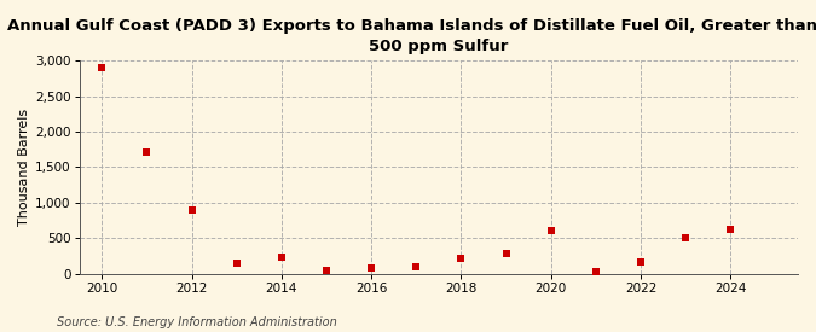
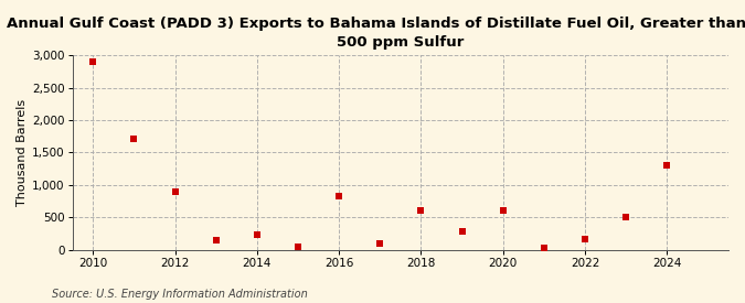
2016: 70 -> 820
2018: 220 -> 600
2024: 620 -> 1,300
